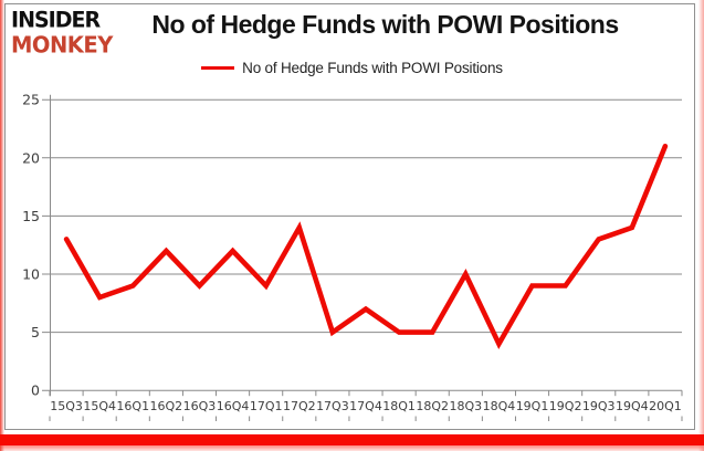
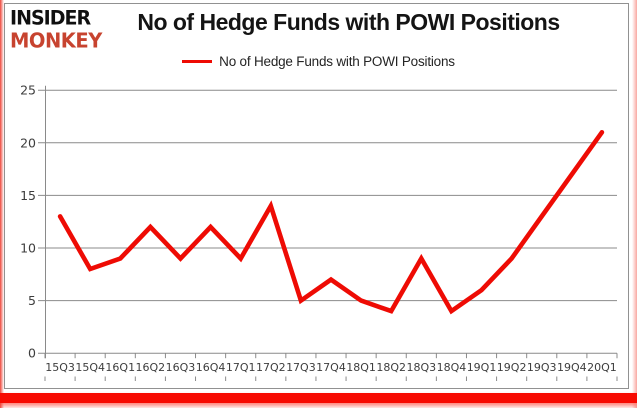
18Q2: 5 -> 4
18Q3: 10 -> 9
19Q1: 9 -> 6
19Q4: 14 -> 17
